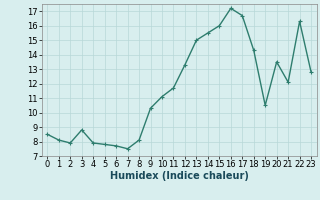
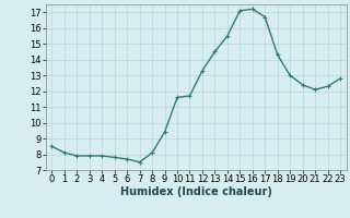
3: 8.8 -> 7.9
9: 10.3 -> 9.4
10: 11.1 -> 11.6
13: 15.0 -> 14.5
15: 16.0 -> 17.1
19: 10.5 -> 13.0
20: 13.5 -> 12.4
22: 16.3 -> 12.3
